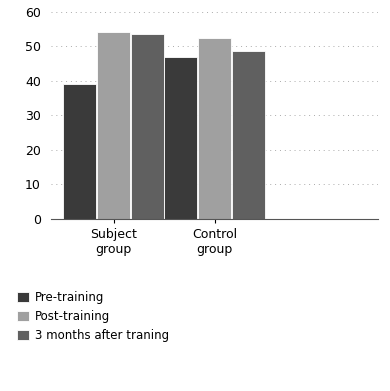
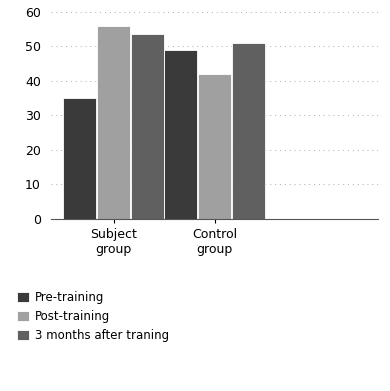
Pre-training/Subject group: 39 -> 35
Post-training/Subject group: 54.0 -> 56.0
Pre-training/Control group: 47 -> 49
Post-training/Control group: 52.5 -> 42.0
3 months after traning/Control group: 48.5 -> 51.0
